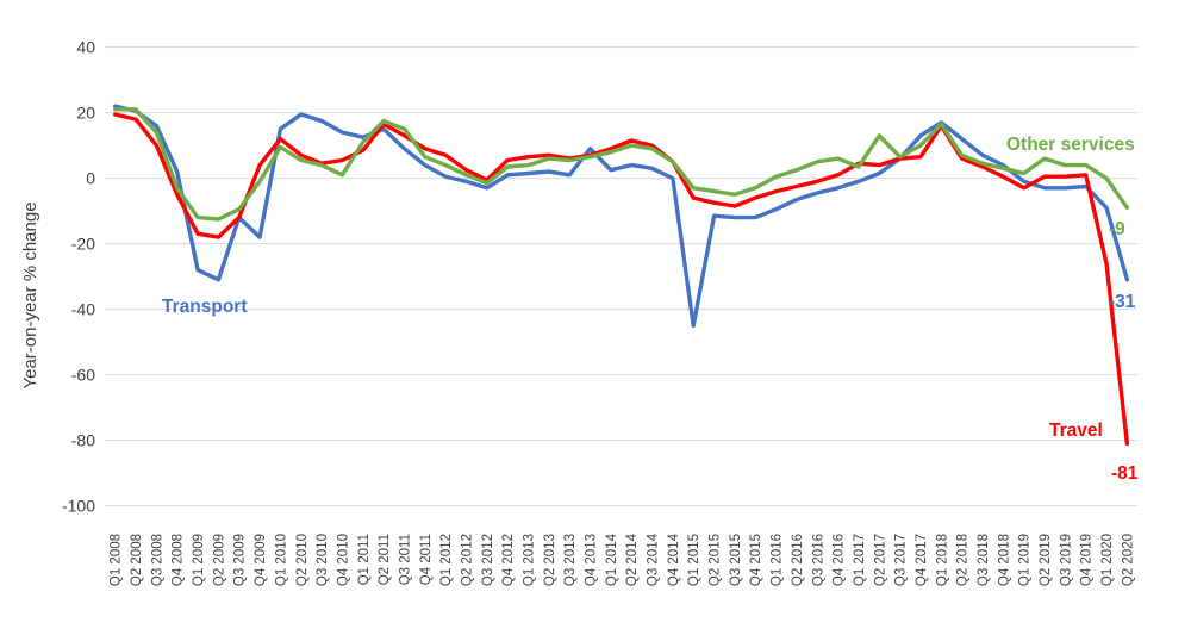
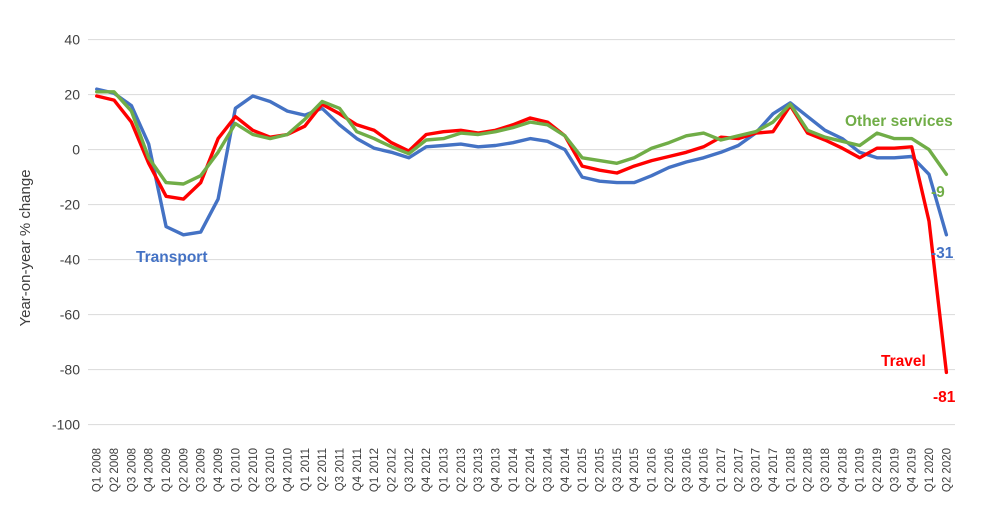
Transport/Q3 2009: -12 -> -30
Other services/Q4 2010: 1 -> 6
Transport/Q4 2013: 9 -> 2
Transport/Q1 2015: -45 -> -10
Other services/Q2 2017: 13 -> 5
